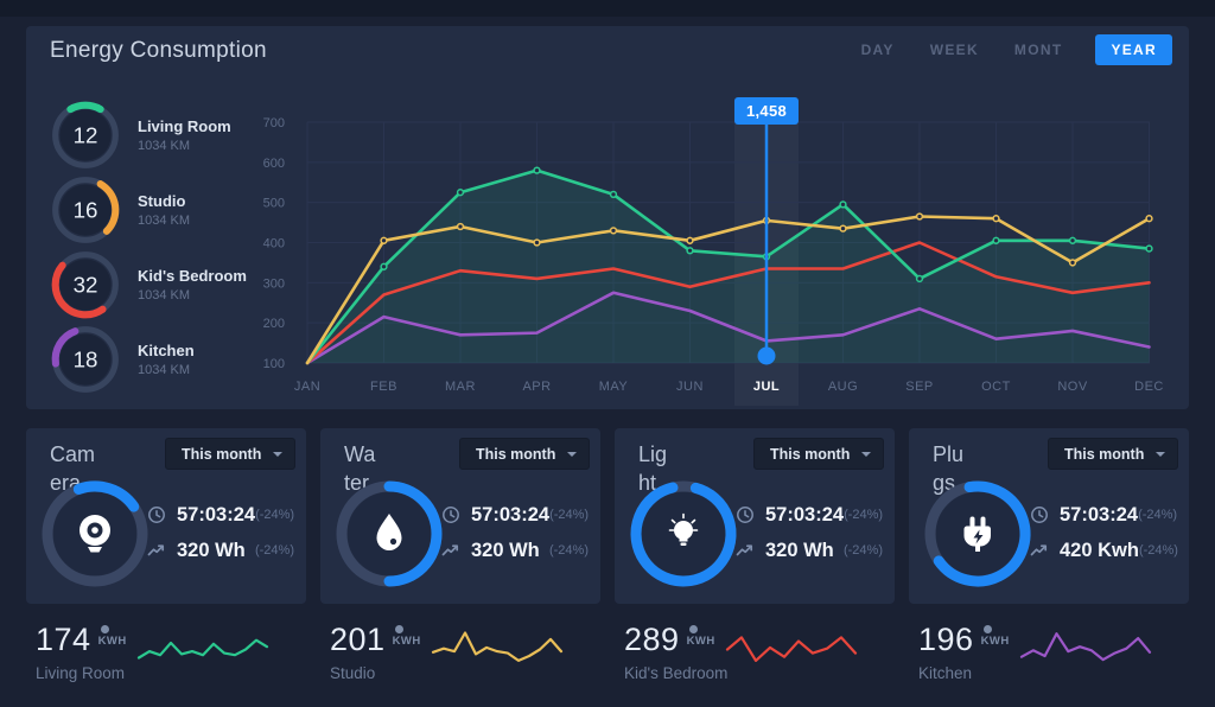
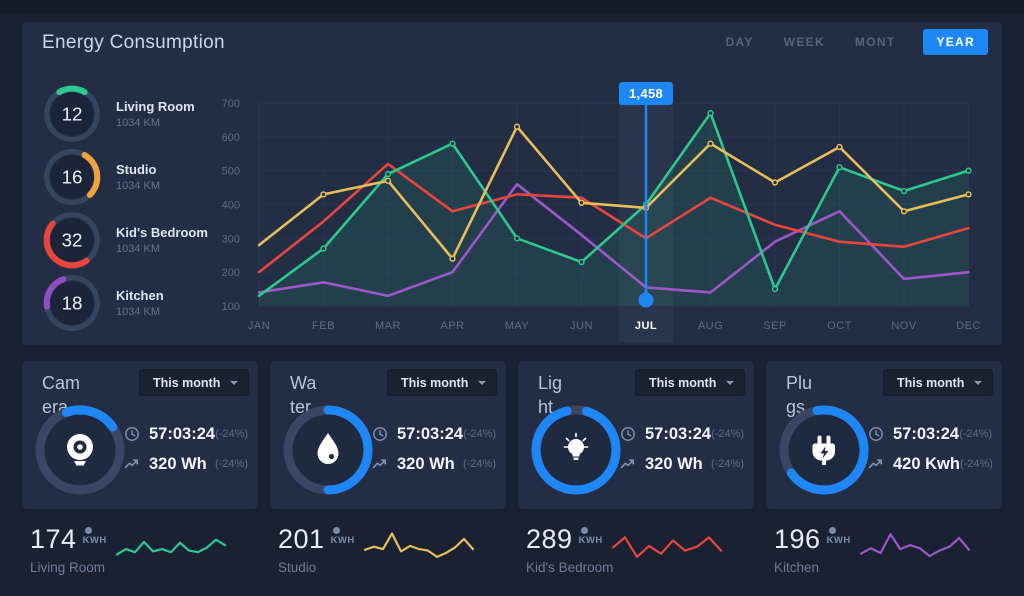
Kitchen/JAN: 100 -> 140
Kid's Bedroom/JAN: 100 -> 200
Living Room/JAN: 100 -> 130
Studio/JAN: 100 -> 280
Kitchen/FEB: 220 -> 170
Kid's Bedroom/FEB: 270 -> 350
Living Room/FEB: 340 -> 270
Studio/FEB: 400 -> 430
Kitchen/MAR: 170 -> 130
Kid's Bedroom/MAR: 330 -> 520
Living Room/MAR: 520 -> 490
Studio/MAR: 440 -> 470
Kitchen/APR: 180 -> 200
Kid's Bedroom/APR: 310 -> 380
Studio/APR: 400 -> 240
Kitchen/MAY: 280 -> 460
Kid's Bedroom/MAY: 340 -> 430
Living Room/MAY: 520 -> 300
Studio/MAY: 430 -> 630
Kitchen/JUN: 230 -> 310
Kid's Bedroom/JUN: 290 -> 420
Living Room/JUN: 380 -> 230
Kid's Bedroom/JUL: 340 -> 300
Living Room/JUL: 360 -> 400
Studio/JUL: 460 -> 390
Kitchen/AUG: 170 -> 140
Kid's Bedroom/AUG: 340 -> 420
Living Room/AUG: 500 -> 670
Studio/AUG: 440 -> 580
Kitchen/SEP: 240 -> 290
Kid's Bedroom/SEP: 400 -> 340
Living Room/SEP: 310 -> 150
Kitchen/OCT: 160 -> 380
Kid's Bedroom/OCT: 320 -> 290
Living Room/OCT: 400 -> 510
Studio/OCT: 460 -> 570
Living Room/NOV: 400 -> 440
Studio/NOV: 350 -> 380
Kitchen/DEC: 140 -> 200
Kid's Bedroom/DEC: 300 -> 330
Living Room/DEC: 380 -> 500
Studio/DEC: 460 -> 430
